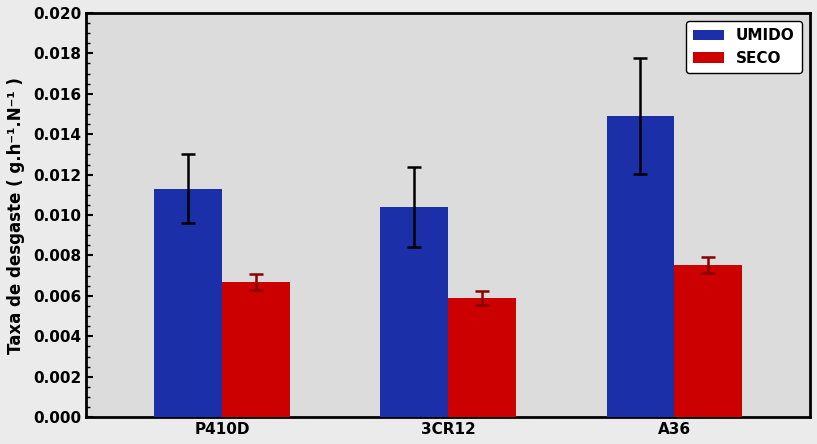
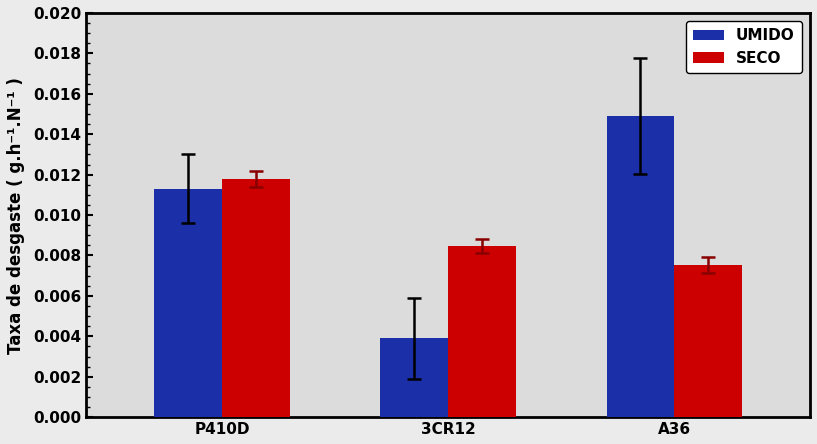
SECO/P410D: 0.00670 -> 0.01180
UMIDO/3CR12: 0.0104 -> 0.0039
SECO/3CR12: 0.00590 -> 0.00845
